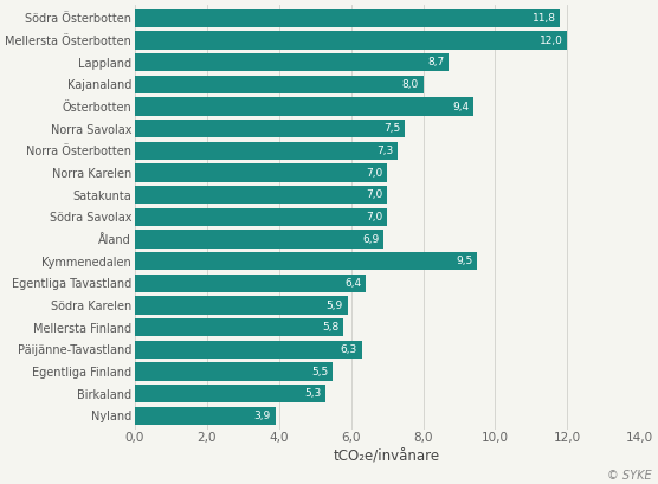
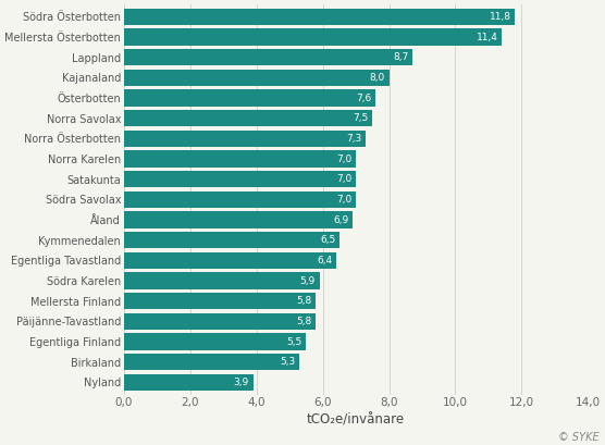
Mellersta Österbotten: 12,0 -> 11,4
Österbotten: 9,4 -> 7,6
Kymmenedalen: 9,5 -> 6,5
Päijänne-Tavastland: 6,3 -> 5,8
